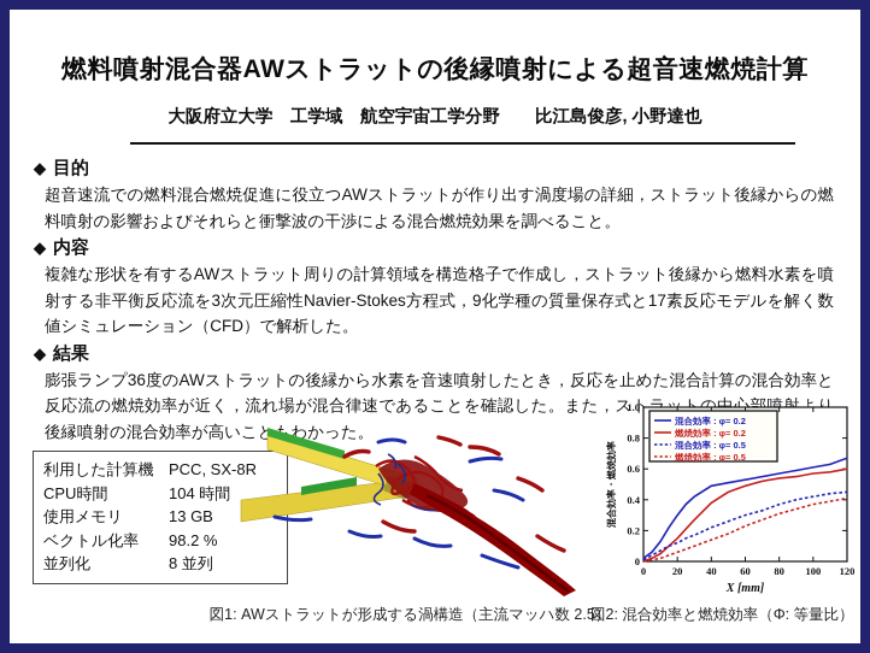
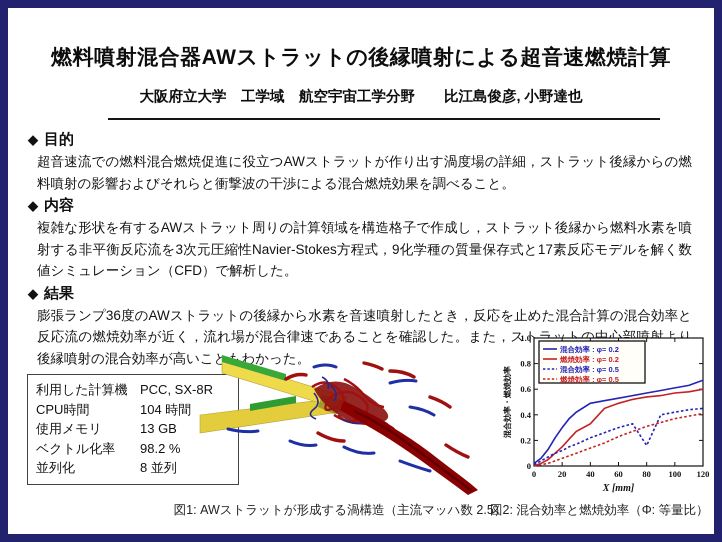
燃焼効率 : φ= 0.2/40: 0.38 -> 0.33
混合効率 : φ= 0.5/80: 0.37 -> 0.16
